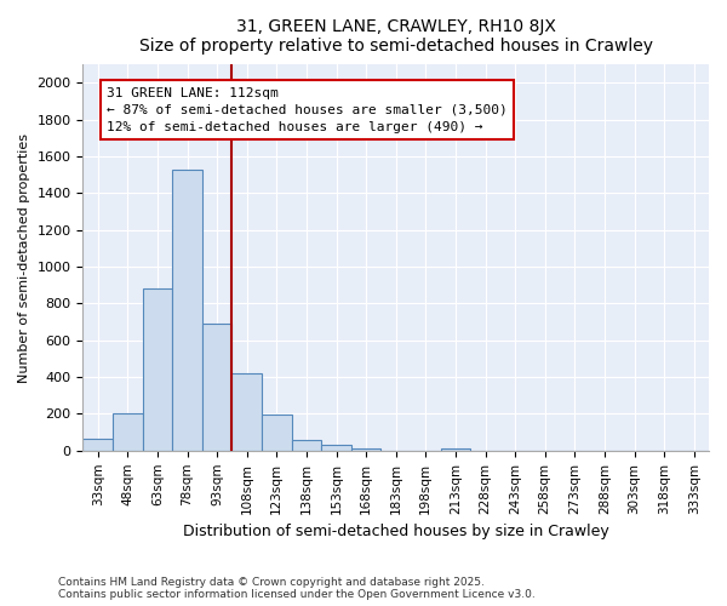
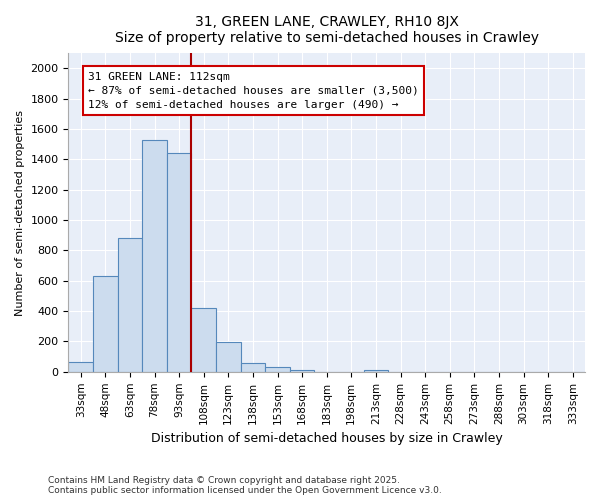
48sqm: 200 -> 630
93sqm: 690 -> 1440
